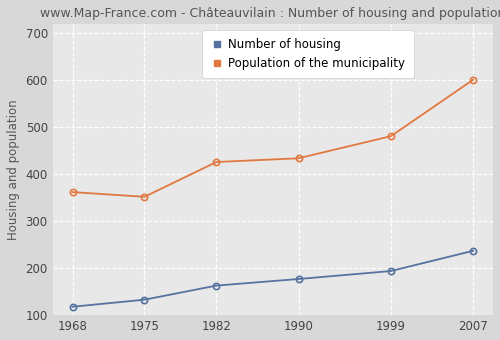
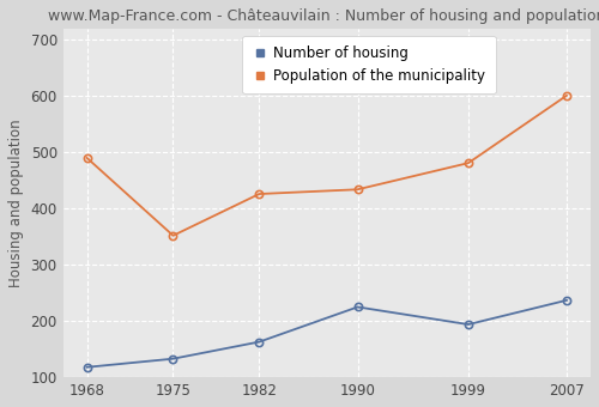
Population of the municipality/1968: 362 -> 490
Number of housing/1990: 177 -> 225
